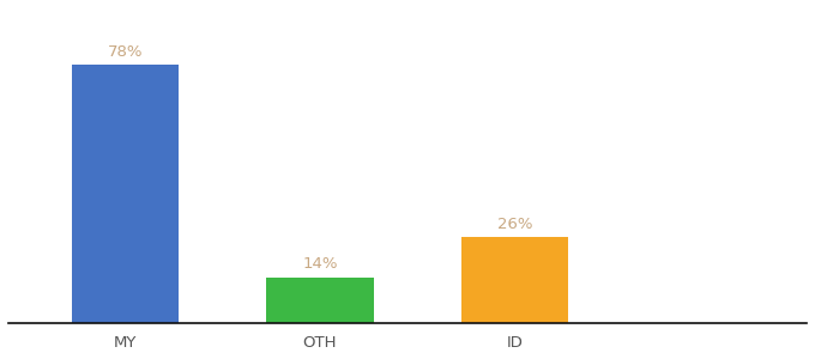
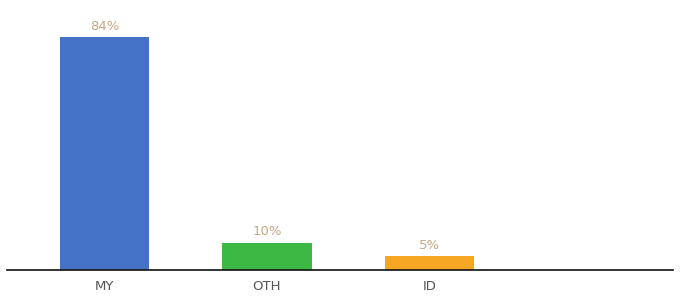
MY: 78% -> 84%
OTH: 14% -> 10%
ID: 26% -> 5%
